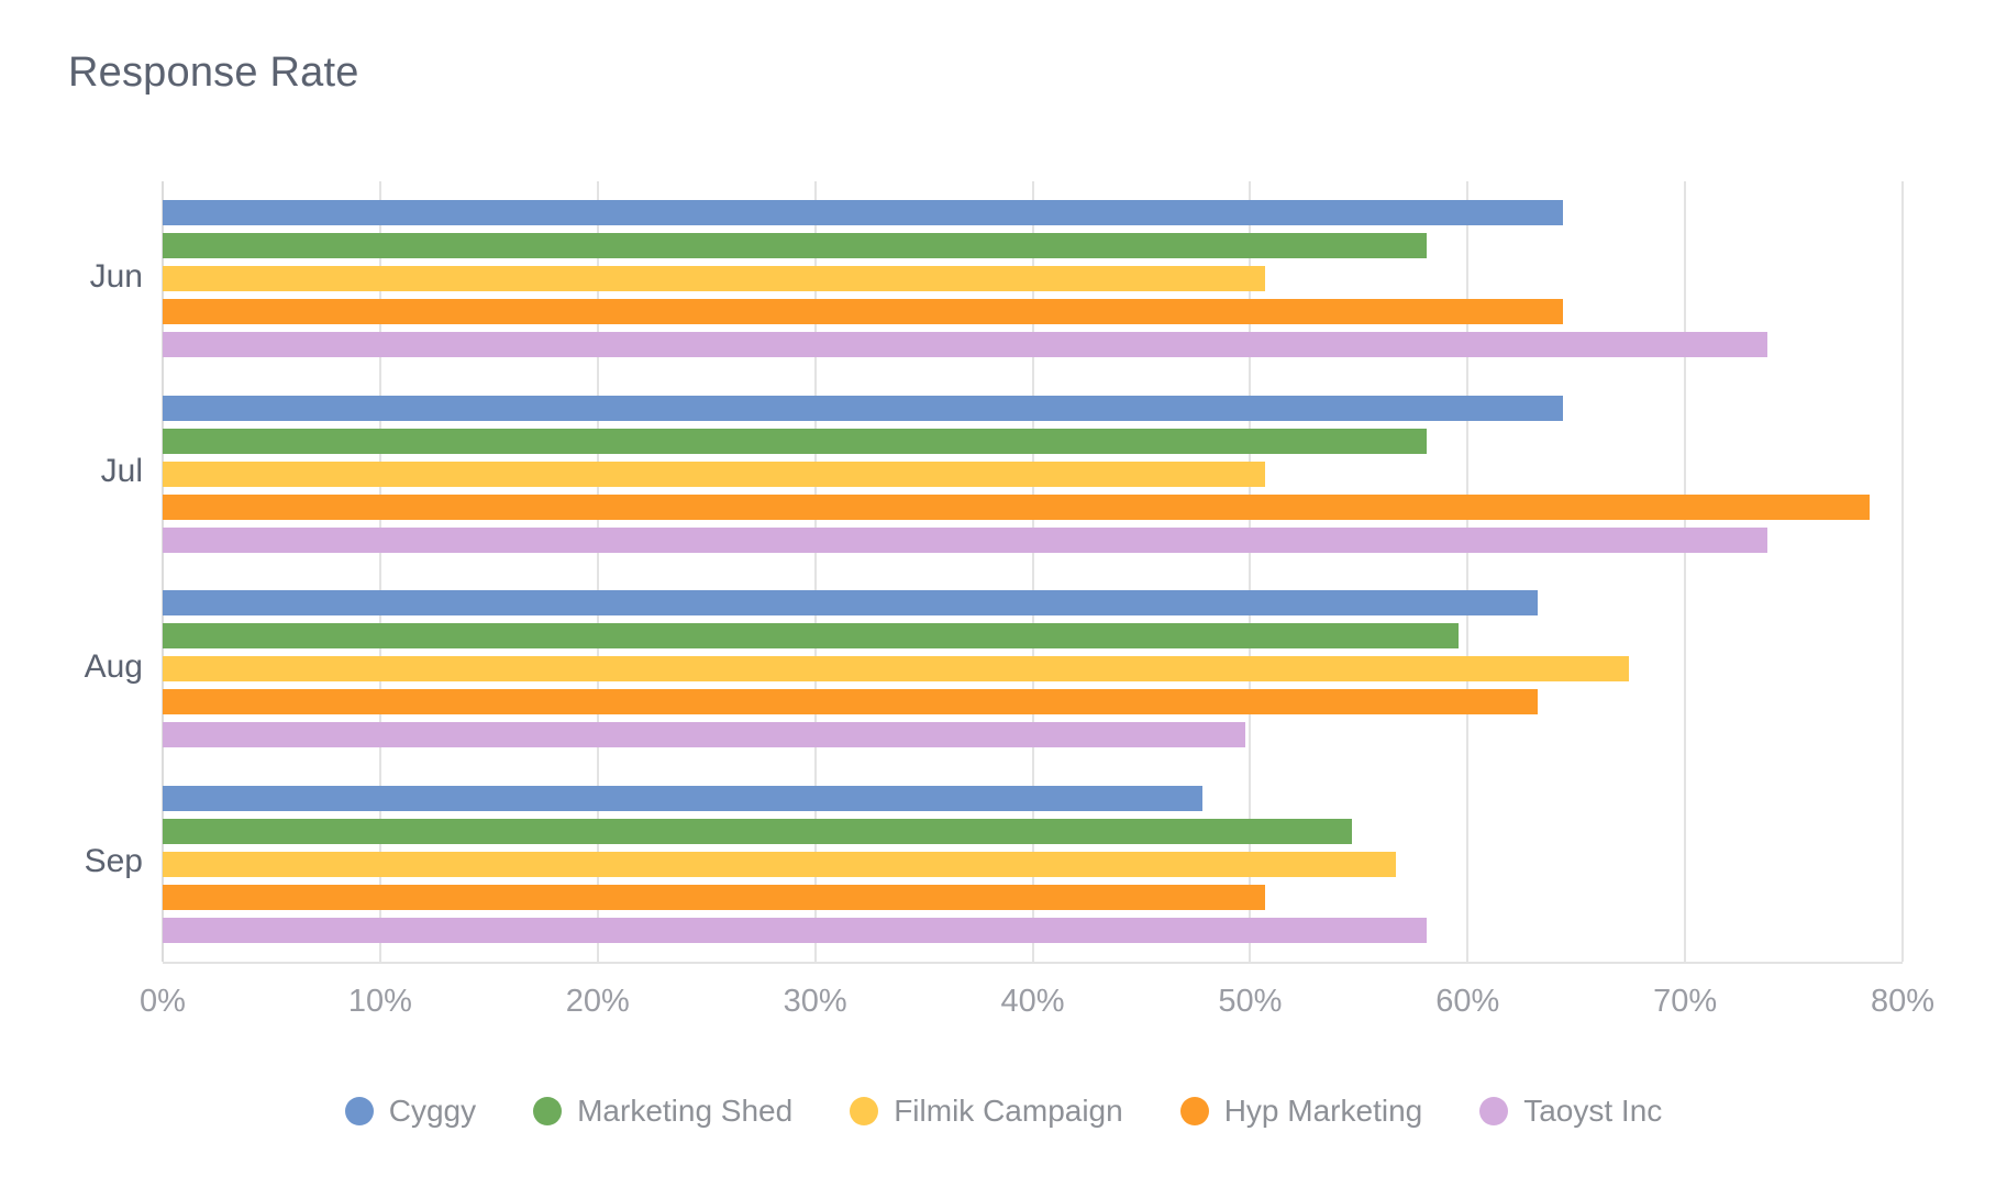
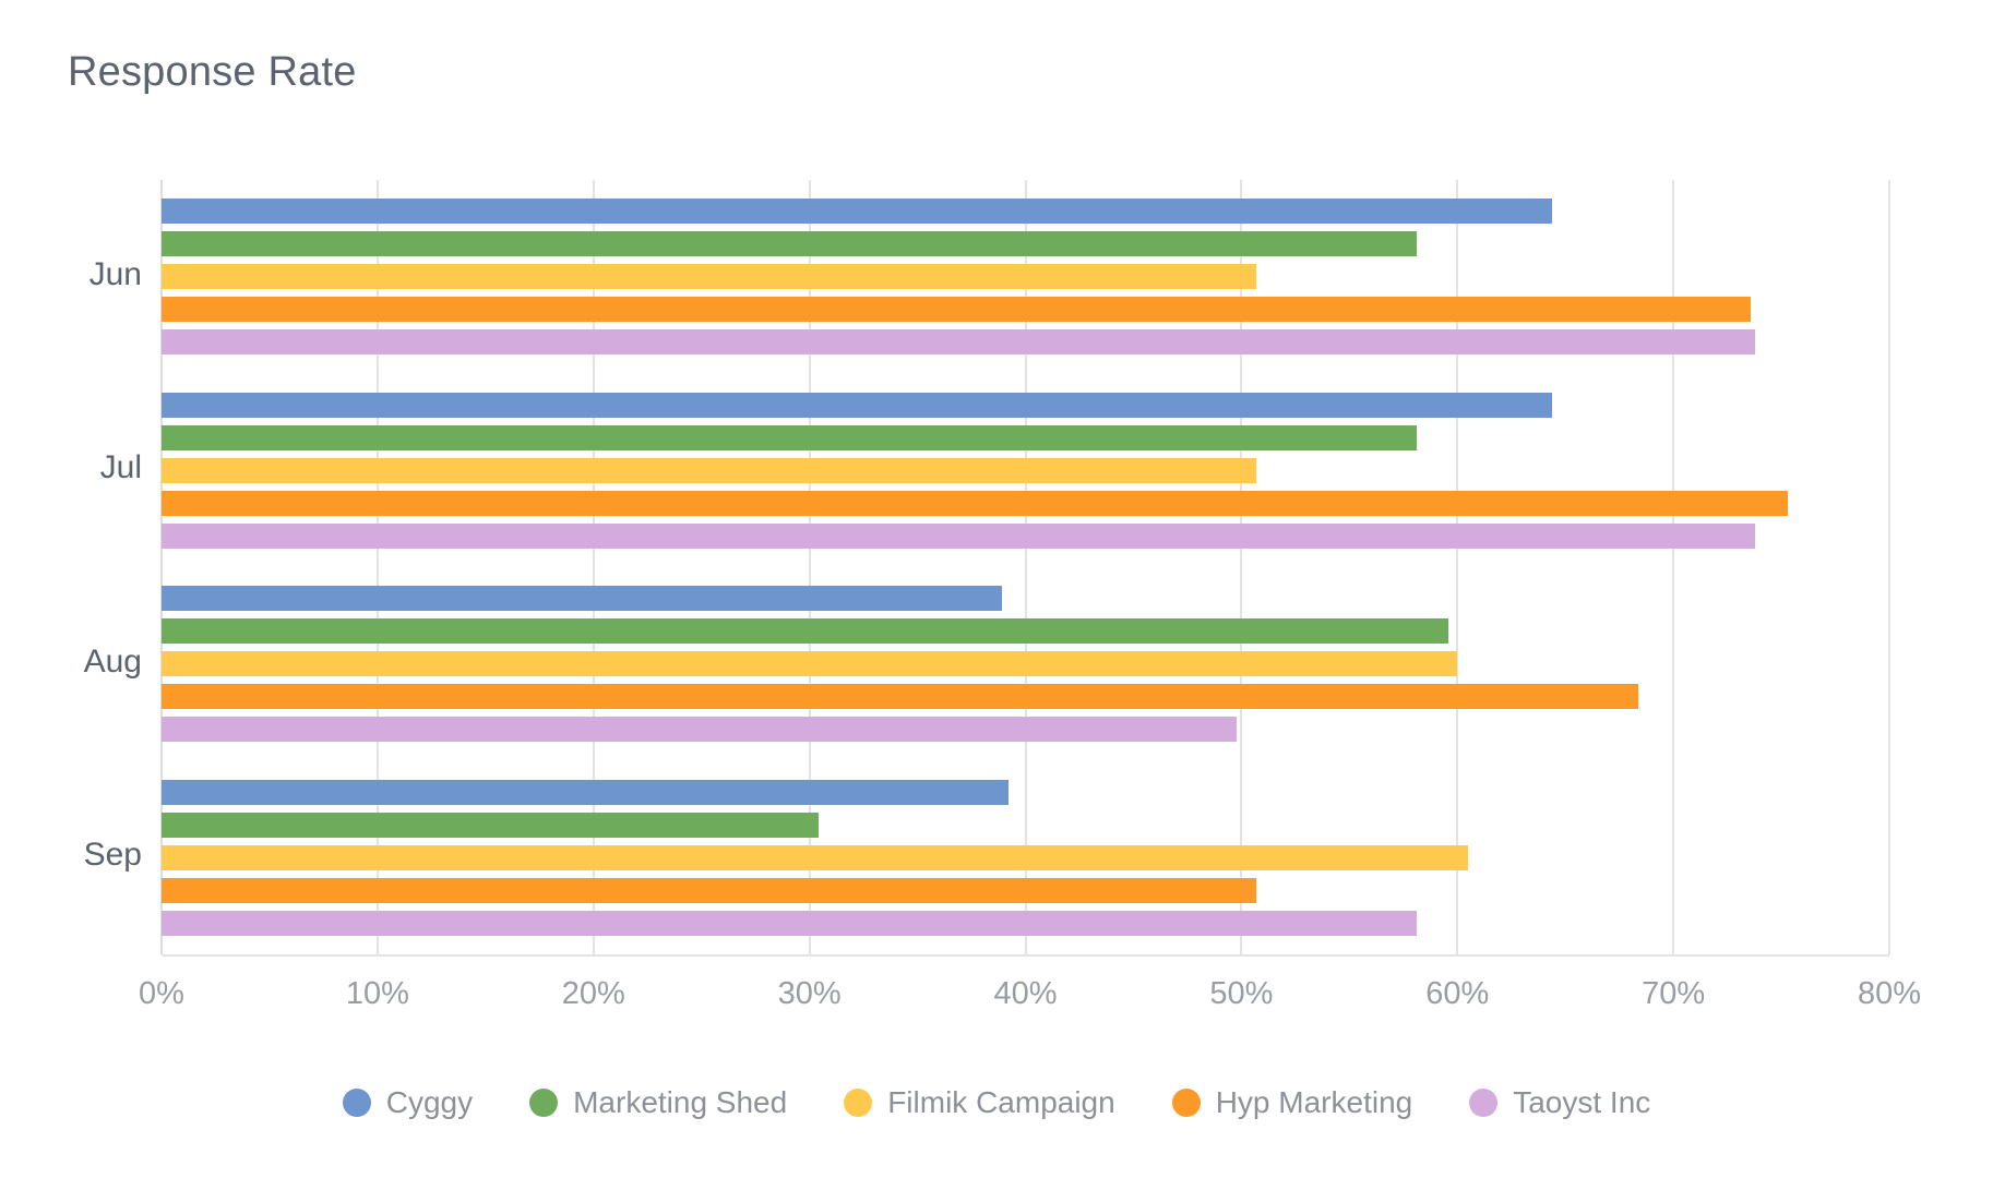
Hyp Marketing/Jun: 64.4% -> 73.6%
Hyp Marketing/Jul: 78.5% -> 75.3%
Cyggy/Aug: 63.2% -> 38.9%
Filmik Campaign/Aug: 67.4% -> 60.0%
Hyp Marketing/Aug: 63.2% -> 68.4%
Cyggy/Sep: 47.8% -> 39.2%
Marketing Shed/Sep: 54.7% -> 30.4%
Filmik Campaign/Sep: 56.7% -> 60.5%
